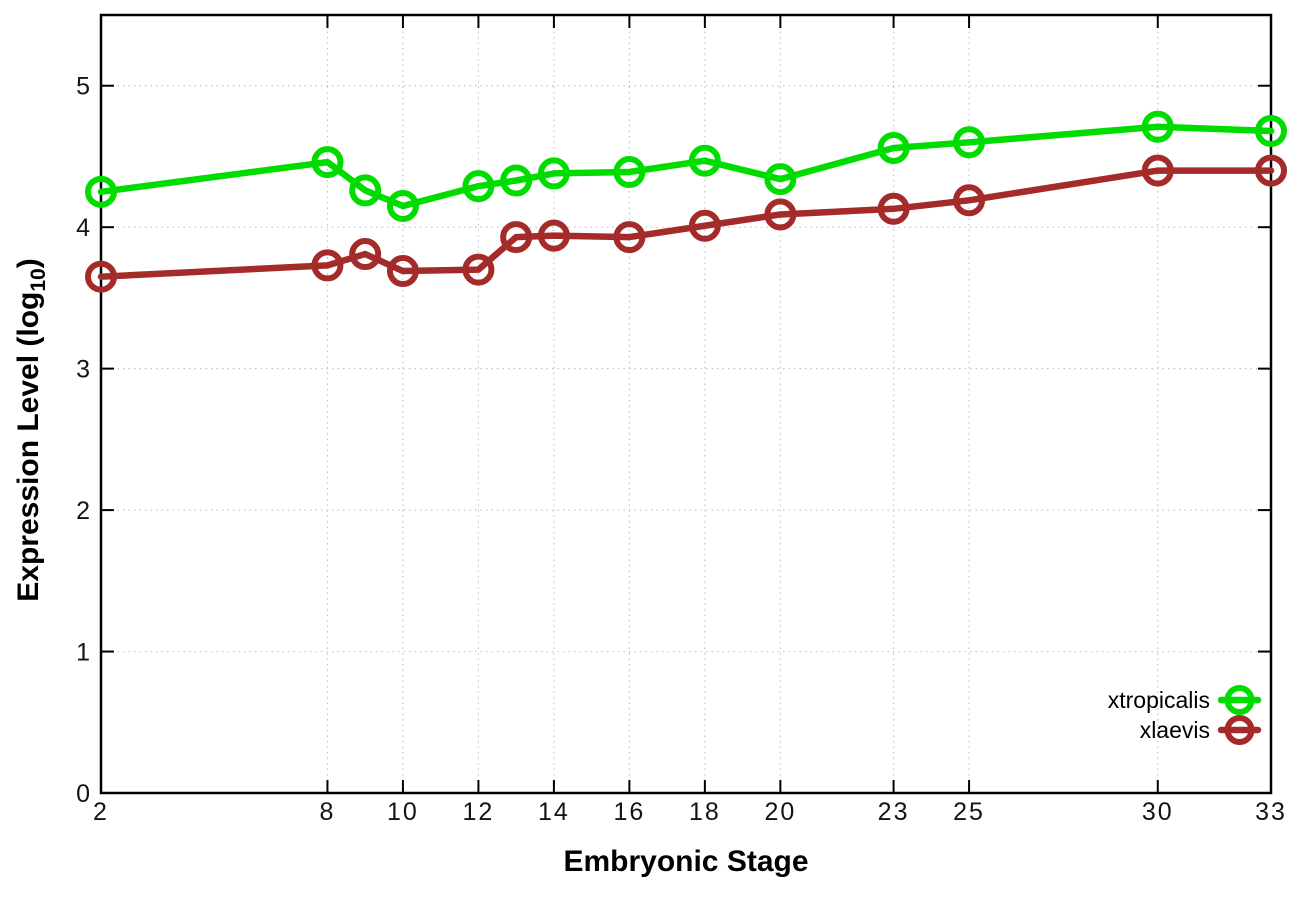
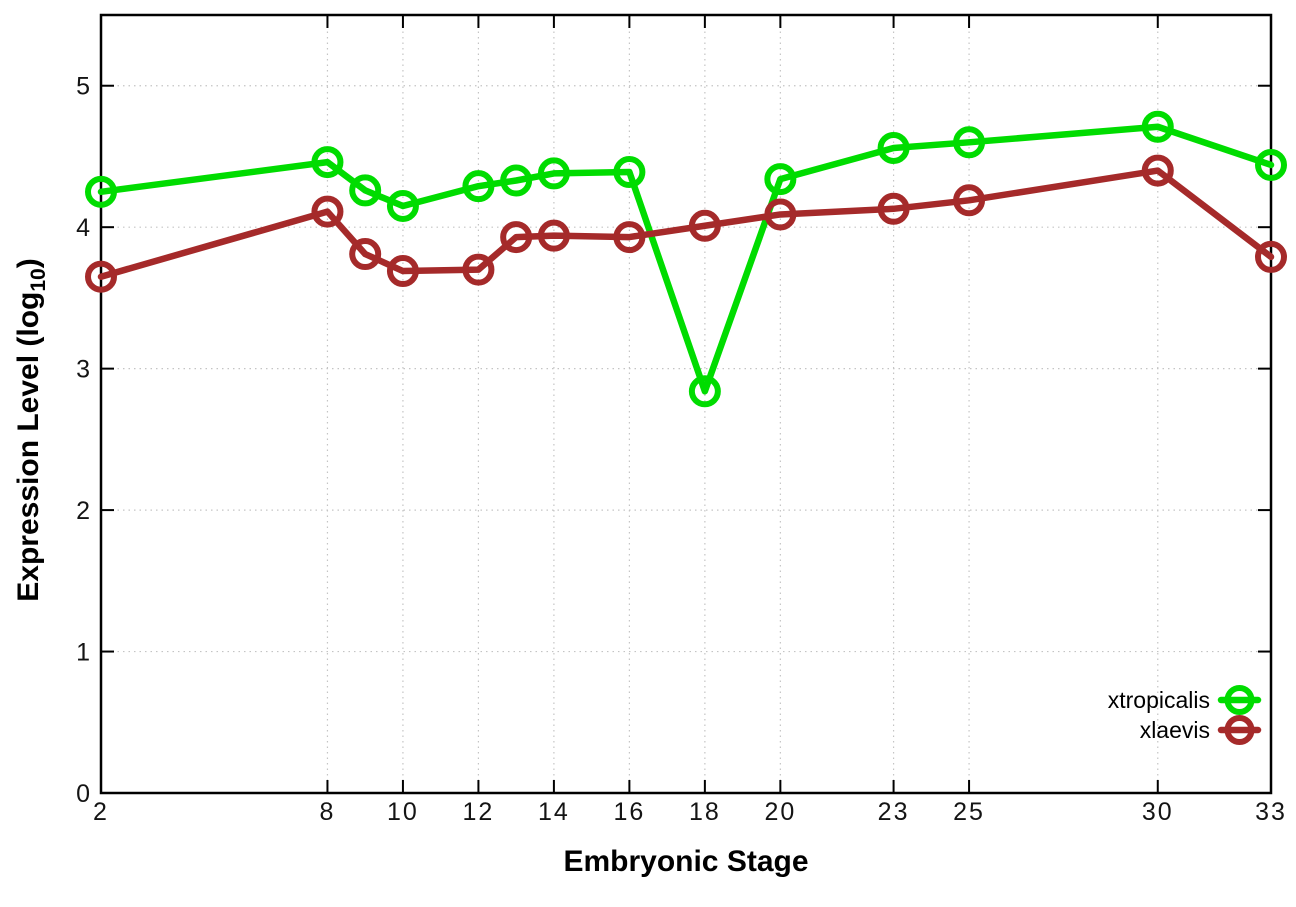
xlaevis/8: 3.73 -> 4.11
xtropicalis/18: 4.47 -> 2.84
xtropicalis/33: 4.68 -> 4.44
xlaevis/33: 4.40 -> 3.79
